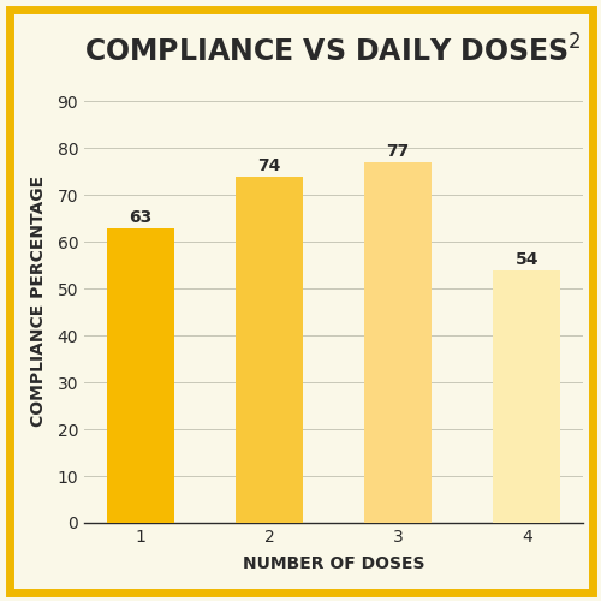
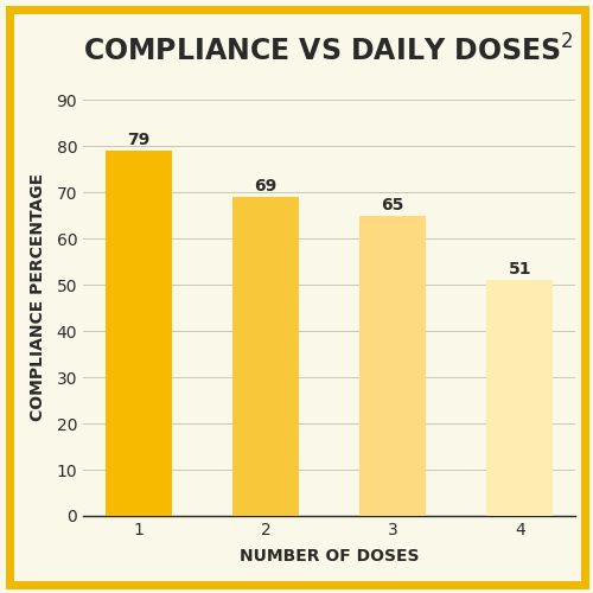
1: 63 -> 79
2: 74 -> 69
3: 77 -> 65
4: 54 -> 51
